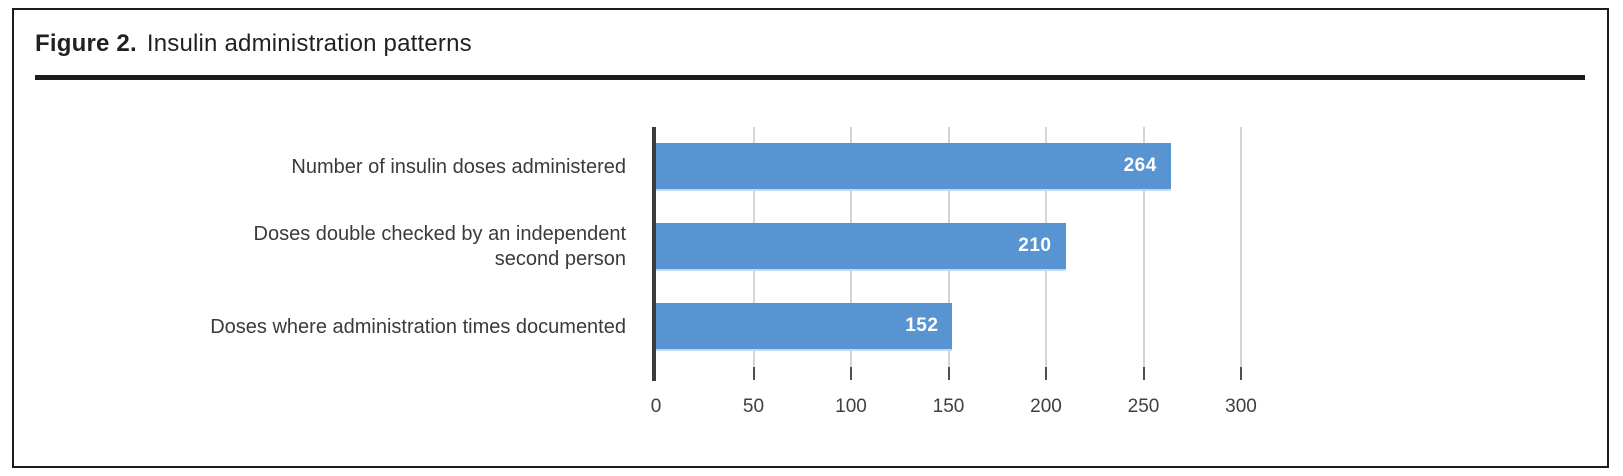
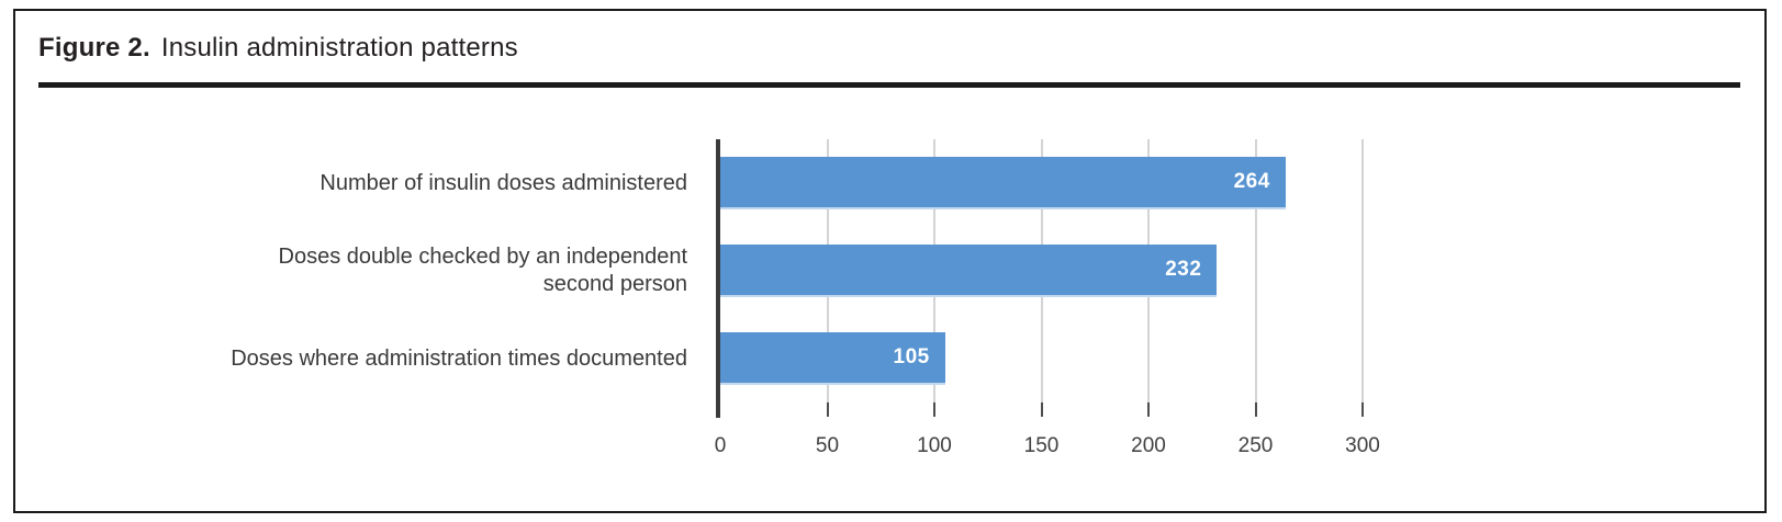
Doses double checked by an independent second person: 210 -> 232
Doses where administration times documented: 152 -> 105
